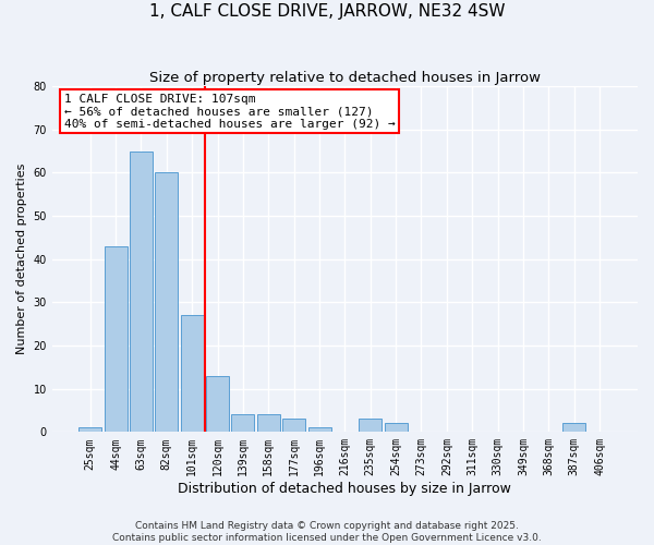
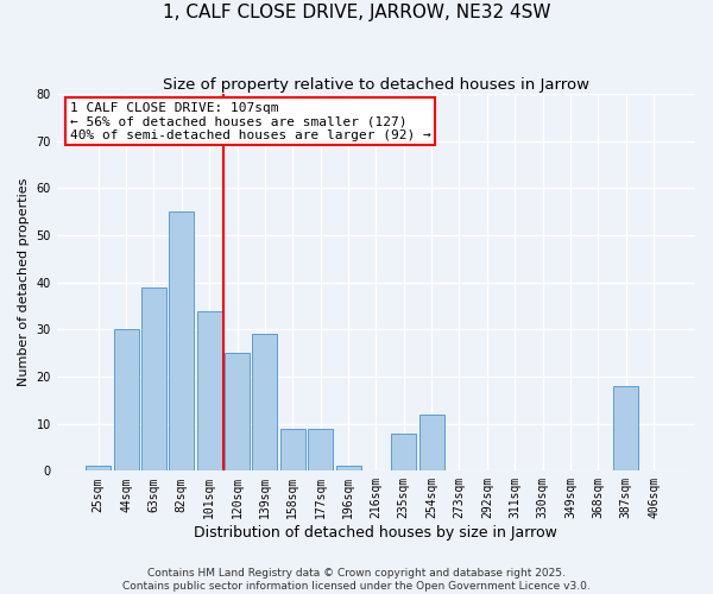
44sqm: 43 -> 30
63sqm: 65 -> 39
82sqm: 60 -> 55
101sqm: 27 -> 34
120sqm: 13 -> 25
139sqm: 4 -> 29
158sqm: 4 -> 9
177sqm: 3 -> 9
235sqm: 3 -> 8
254sqm: 2 -> 12
387sqm: 2 -> 18
